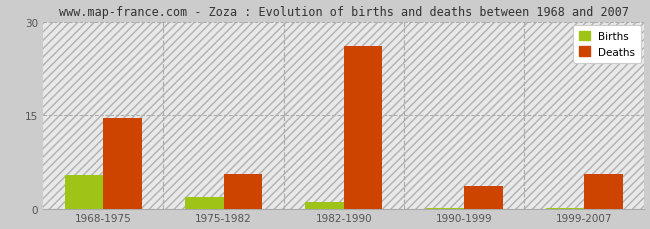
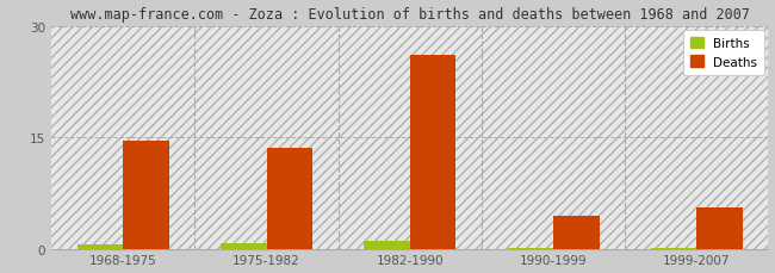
Births/1968-1975: 5.4 -> 0.5
Births/1975-1982: 1.8 -> 0.8
Deaths/1975-1982: 5.6 -> 13.5
Deaths/1990-1999: 3.6 -> 4.5
